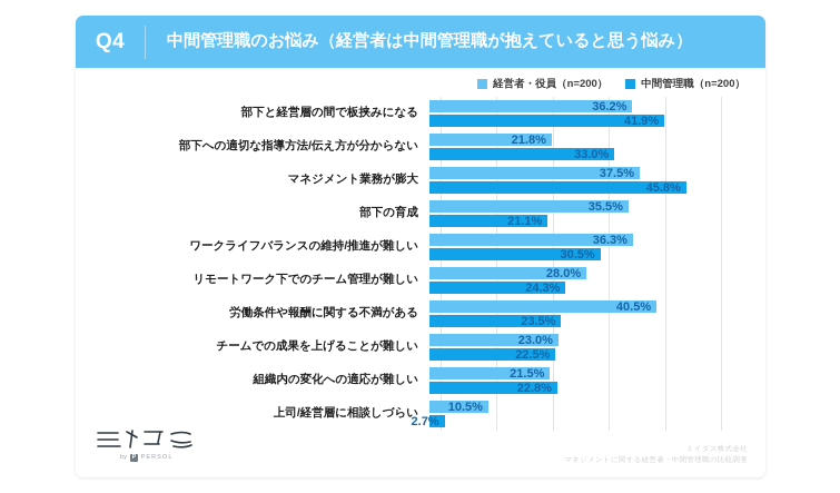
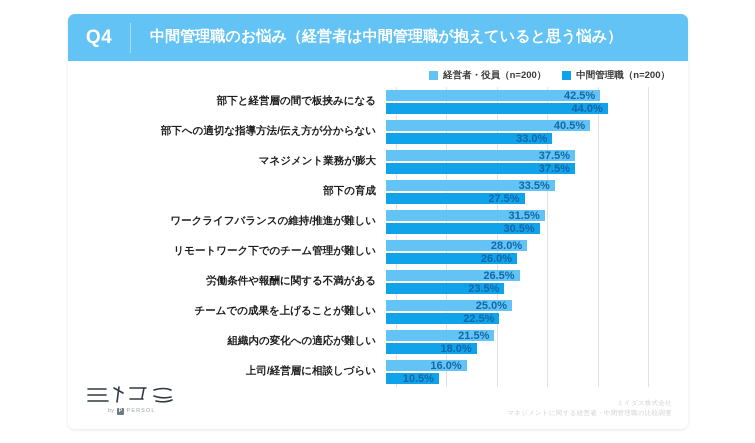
経営者・役員（n=200）/部下と経営層の間で板挟みになる: 36.2% -> 42.5%
中間管理職（n=200）/部下と経営層の間で板挟みになる: 41.9% -> 44.0%
経営者・役員（n=200）/部下への適切な指導方法/伝え方が分からない: 21.8% -> 40.5%
中間管理職（n=200）/マネジメント業務が膨大: 45.8% -> 37.5%
経営者・役員（n=200）/部下の育成: 35.5% -> 33.5%
中間管理職（n=200）/部下の育成: 21.1% -> 27.5%
経営者・役員（n=200）/ワークライフバランスの維持/推進が難しい: 36.3% -> 31.5%
中間管理職（n=200）/リモートワーク下でのチーム管理が難しい: 24.3% -> 26.0%
経営者・役員（n=200）/労働条件や報酬に関する不満がある: 40.5% -> 26.5%
経営者・役員（n=200）/チームでの成果を上げることが難しい: 23.0% -> 25.0%
中間管理職（n=200）/組織内の変化への適応が難しい: 22.8% -> 18.0%
経営者・役員（n=200）/上司/経営層に相談しづらい: 10.5% -> 16.0%
中間管理職（n=200）/上司/経営層に相談しづらい: 2.7% -> 10.5%
